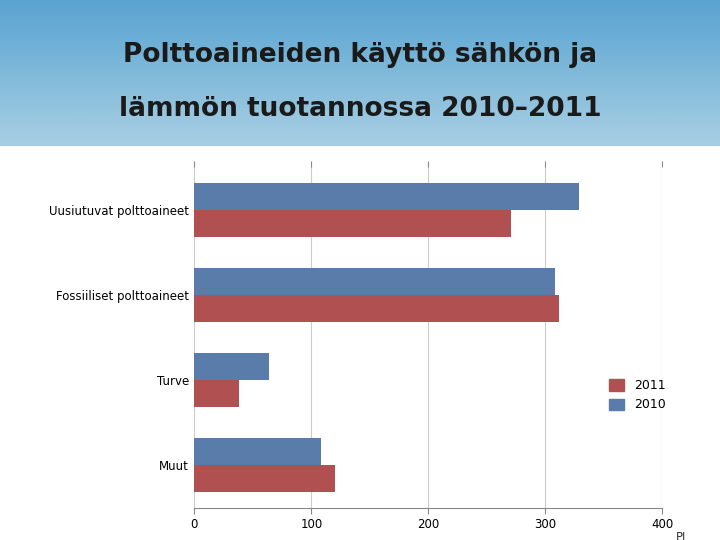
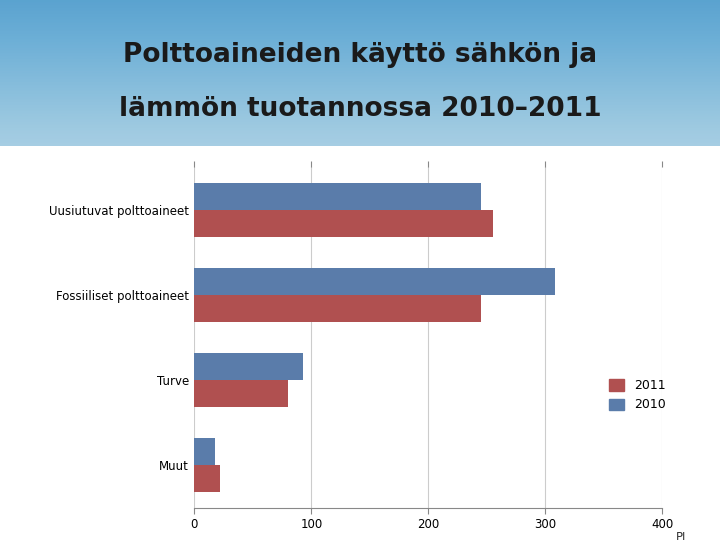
2010/Uusiutuvat polttoaineet: 329 -> 245
2011/Uusiutuvat polttoaineet: 271 -> 255
2011/Fossiiliset polttoaineet: 312 -> 245
2010/Turve: 64 -> 93
2011/Turve: 38 -> 80
2010/Muut: 108 -> 18
2011/Muut: 120 -> 22
